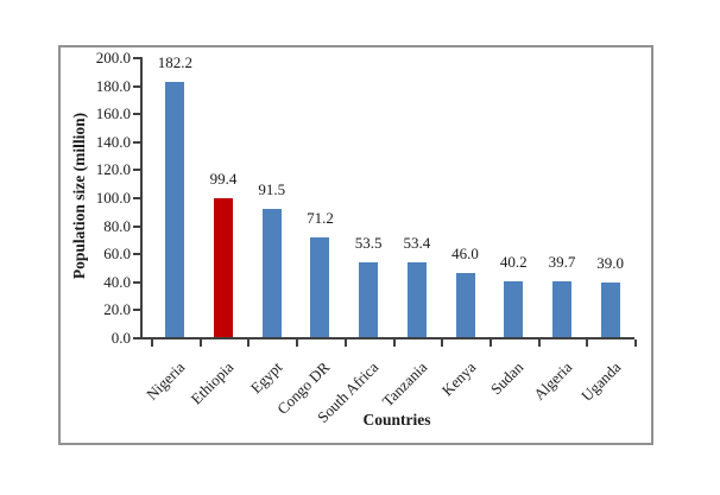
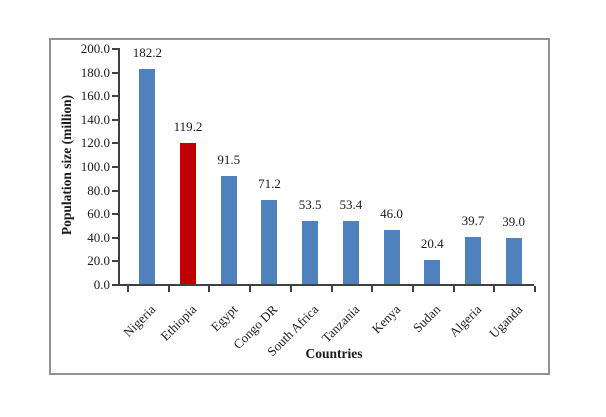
Ethiopia: 99.4 -> 119.2
Sudan: 40.2 -> 20.4
